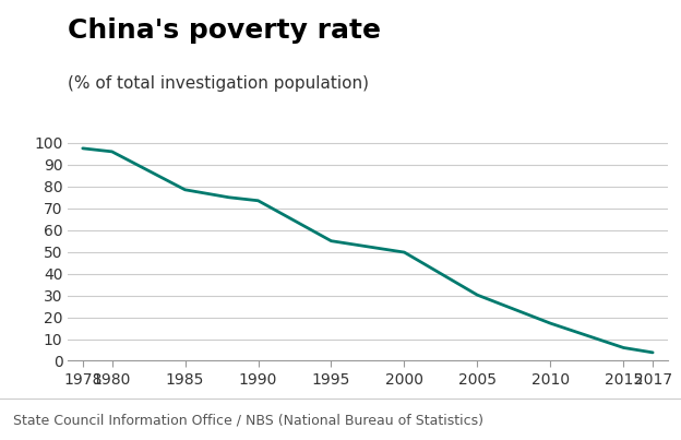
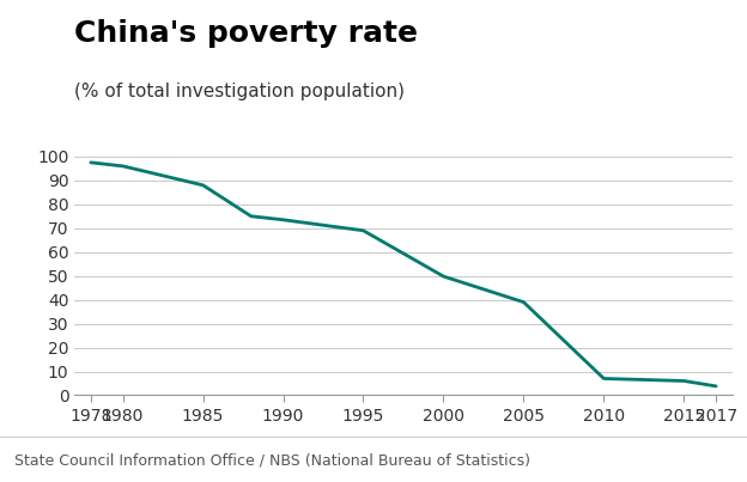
1985: 78 -> 88
1995: 55 -> 69
2005: 30 -> 39
2010: 17 -> 7
